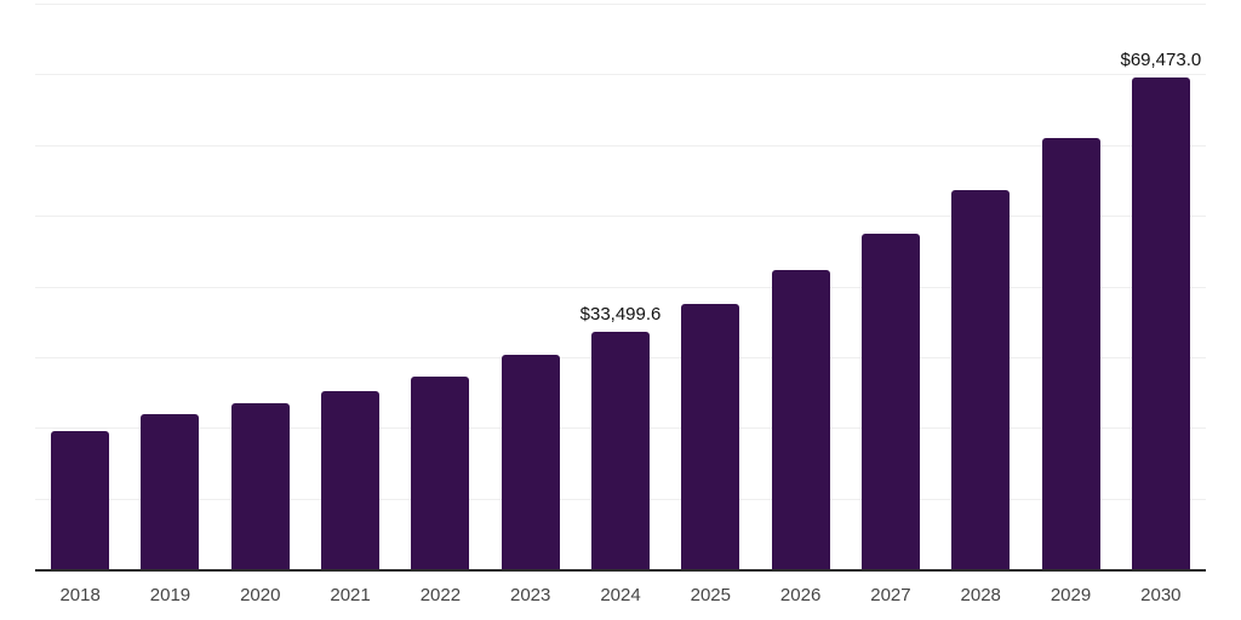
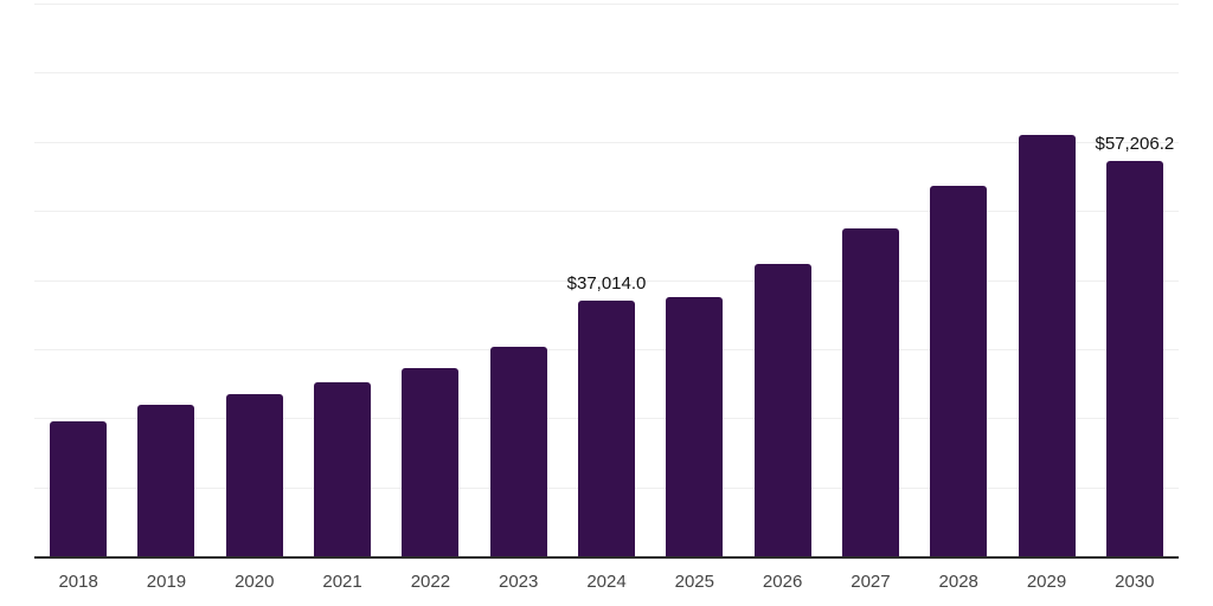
2024: $33,499.6 -> $37,014.0
2030: $69,473.0 -> $57,206.2
